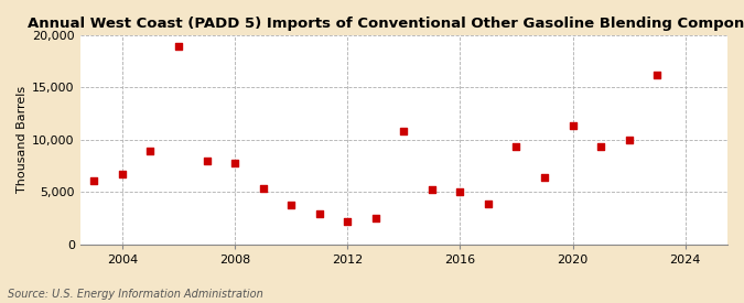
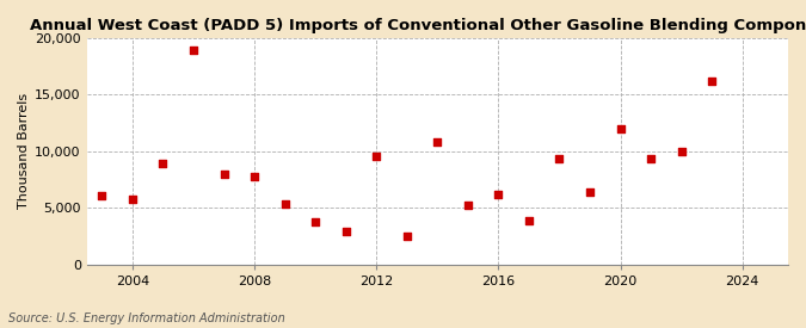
2004: 6,700 -> 5,800
2012: 2,200 -> 9,600
2016: 5,000 -> 6,200
2020: 11,300 -> 12,000
